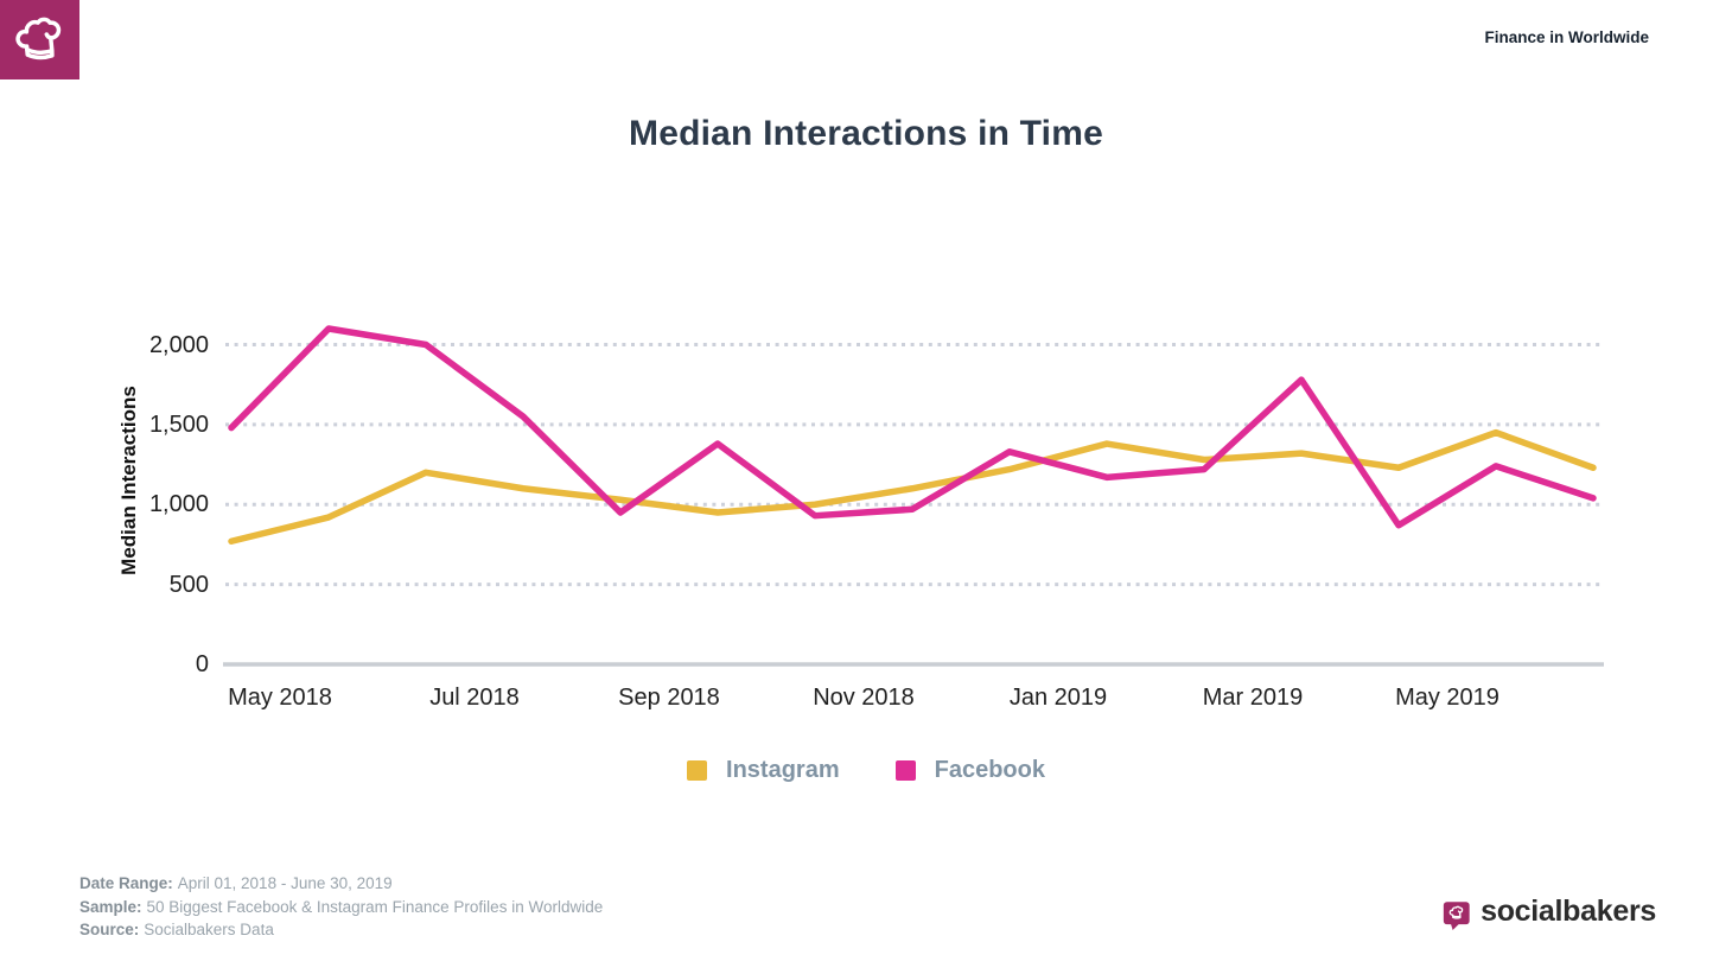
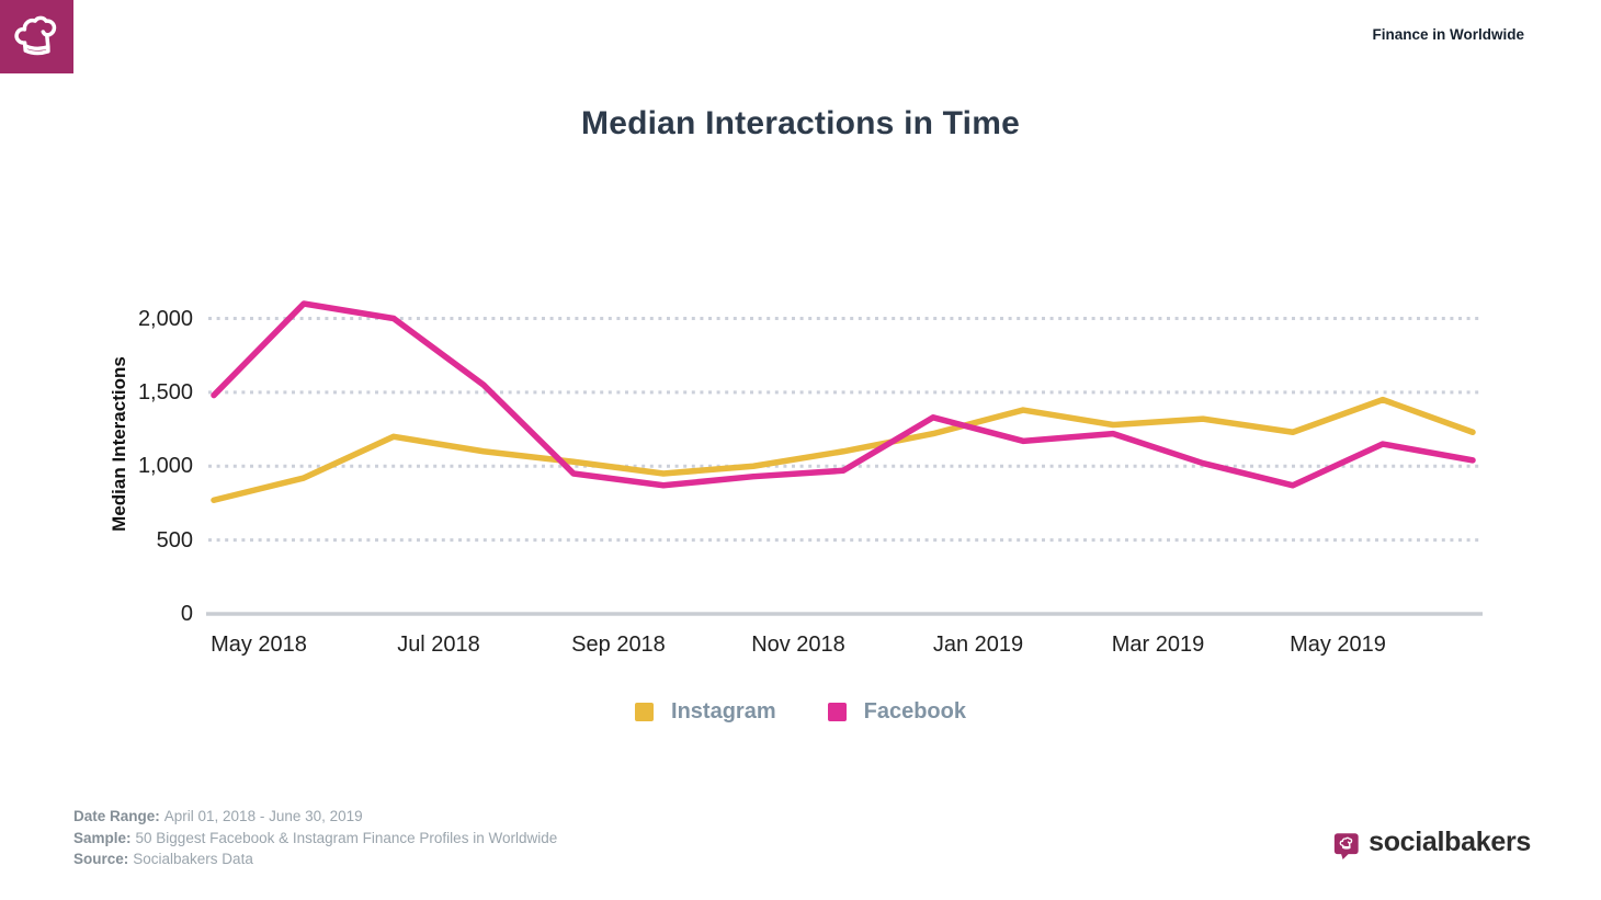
Facebook/Sep 2018: 1380 -> 870
Facebook/Mar 2019: 1780 -> 1020
Facebook/May 2019: 1240 -> 1150
